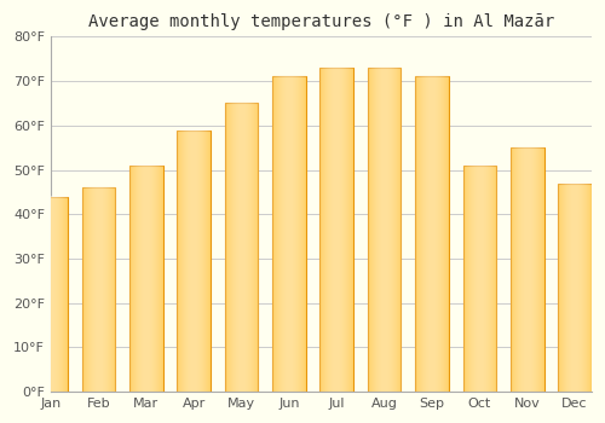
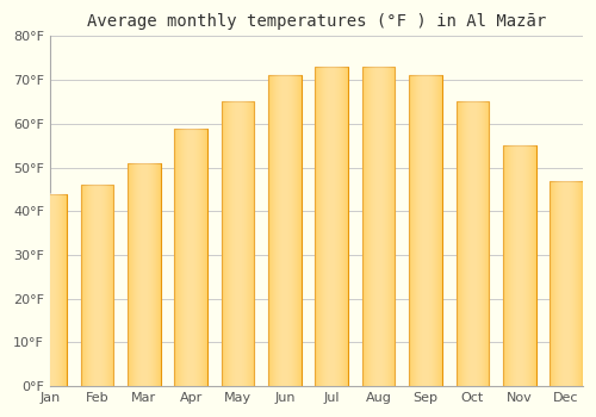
Oct: 51°F -> 65°F
